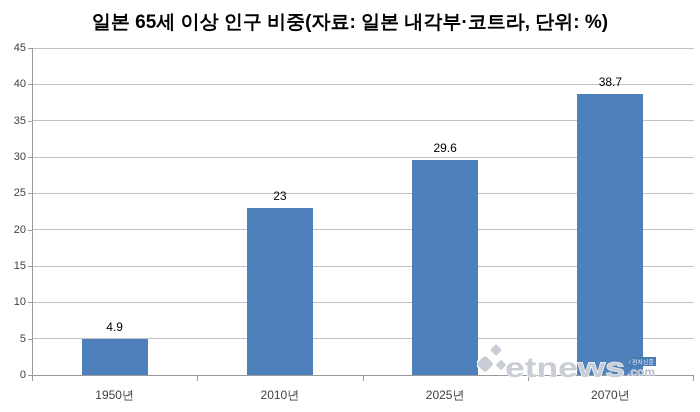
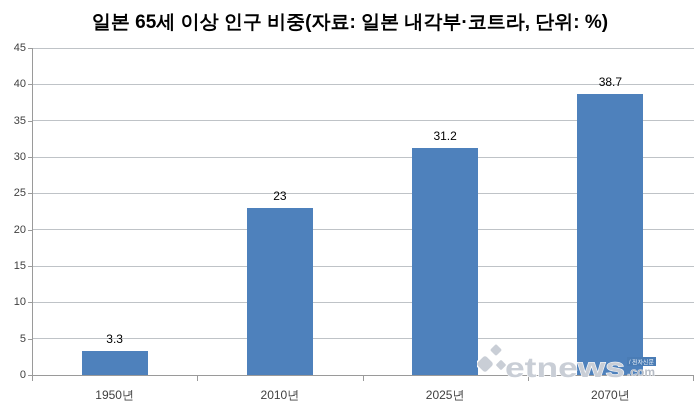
1950년: 4.9 -> 3.3
2025년: 29.6 -> 31.2
